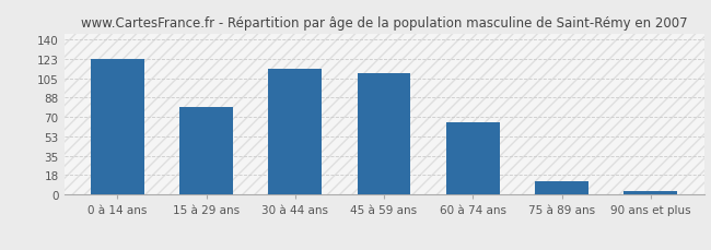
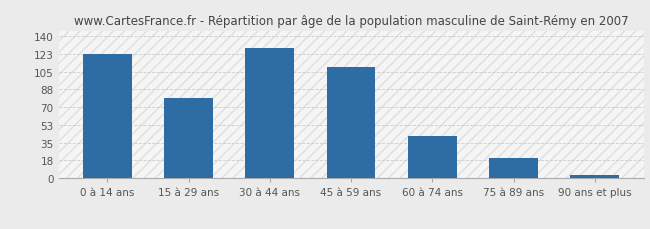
30 à 44 ans: 114 -> 128
60 à 74 ans: 65 -> 42
75 à 89 ans: 12 -> 20
